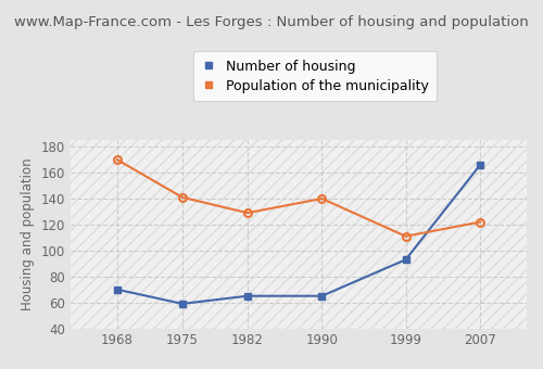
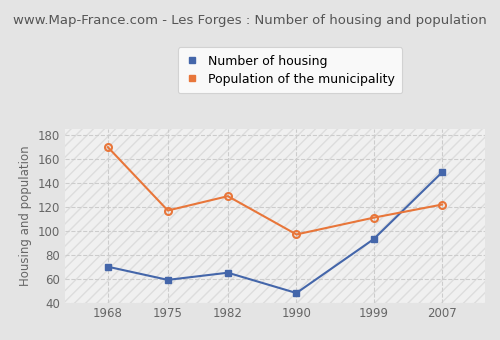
Population of the municipality/1975: 141 -> 117
Number of housing/1990: 65 -> 48
Population of the municipality/1990: 140 -> 97
Number of housing/2007: 166 -> 149
